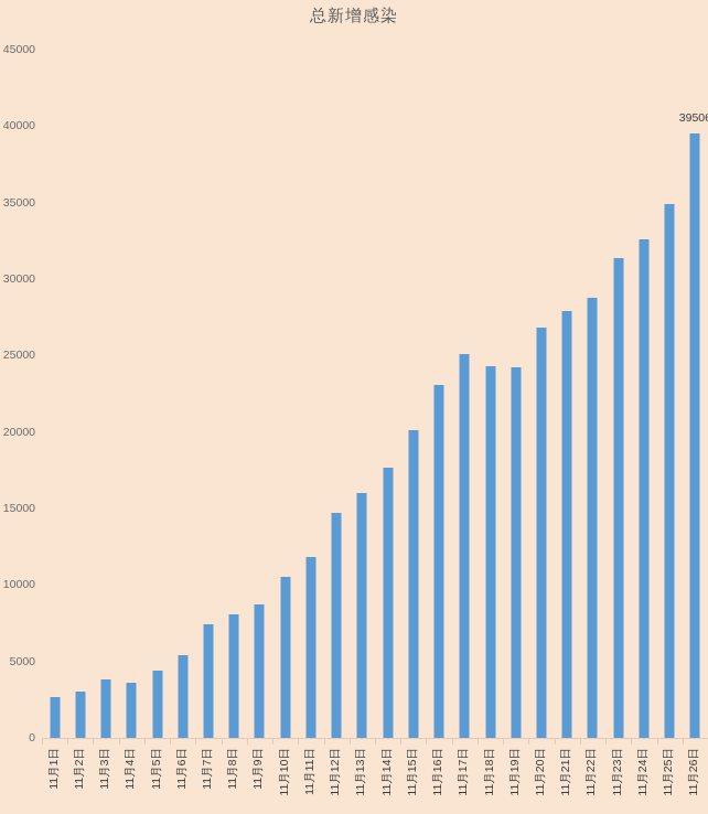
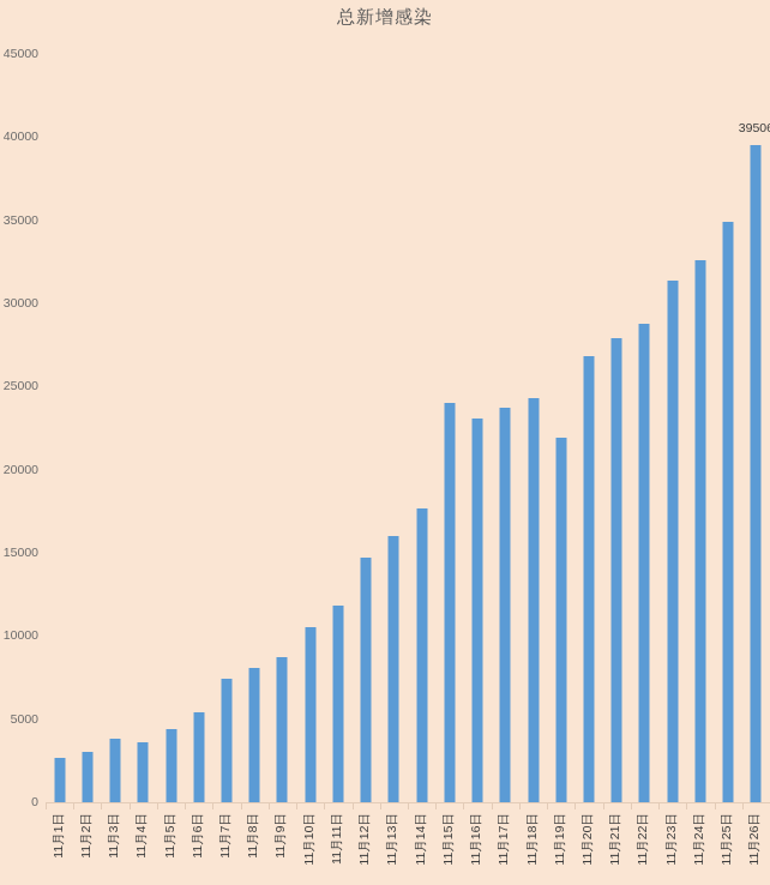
11月15日: 20100 -> 24000
11月17日: 25100 -> 23700
11月19日: 24200 -> 21900
